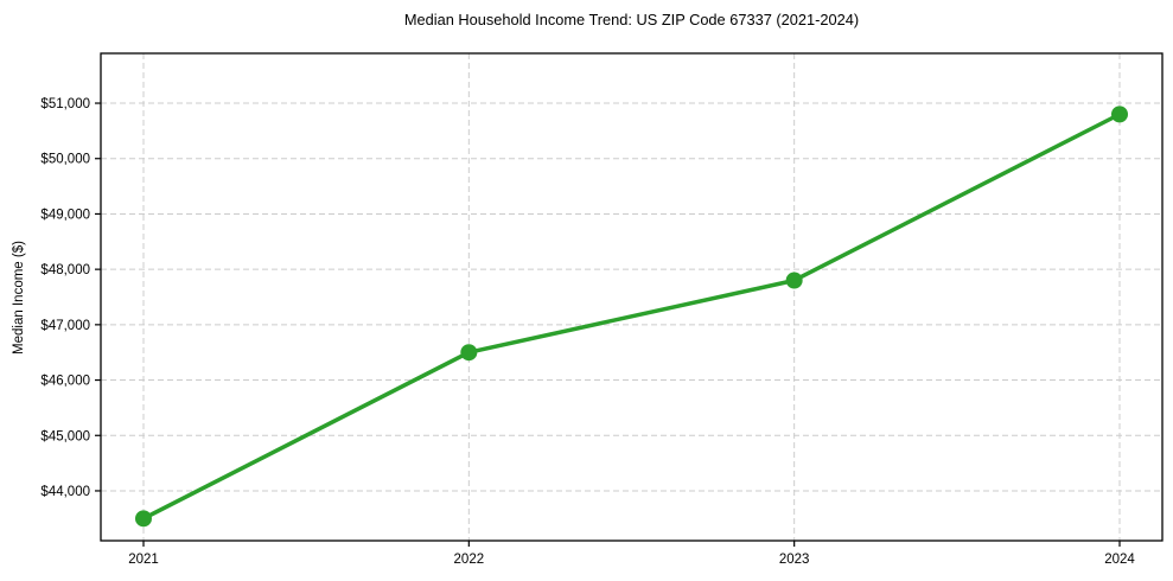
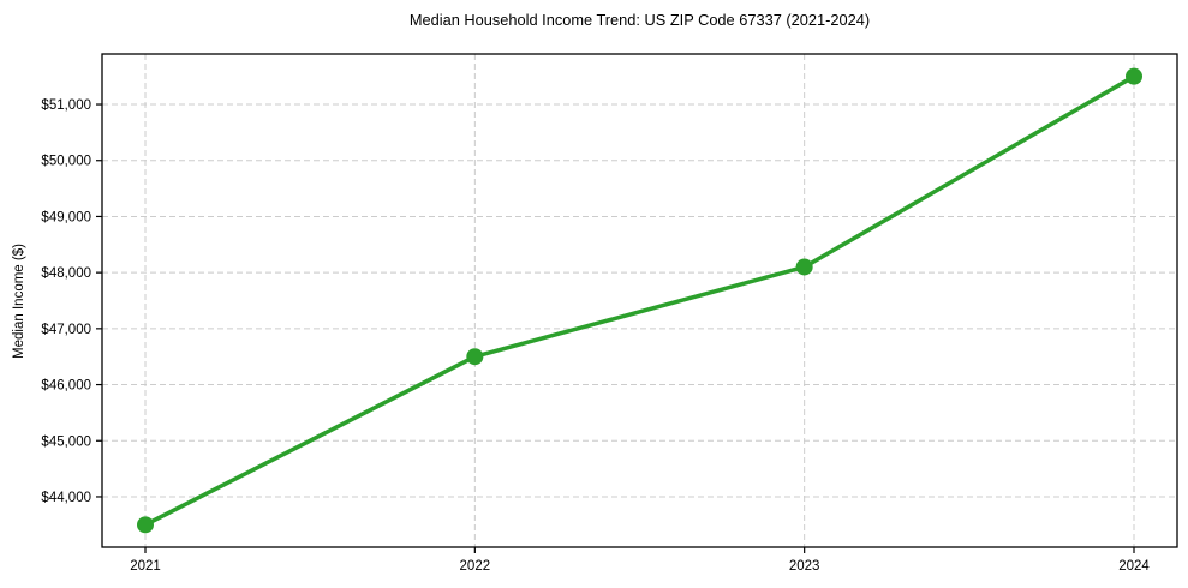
2023: $47800 -> $48100
2024: $50800 -> $51500
